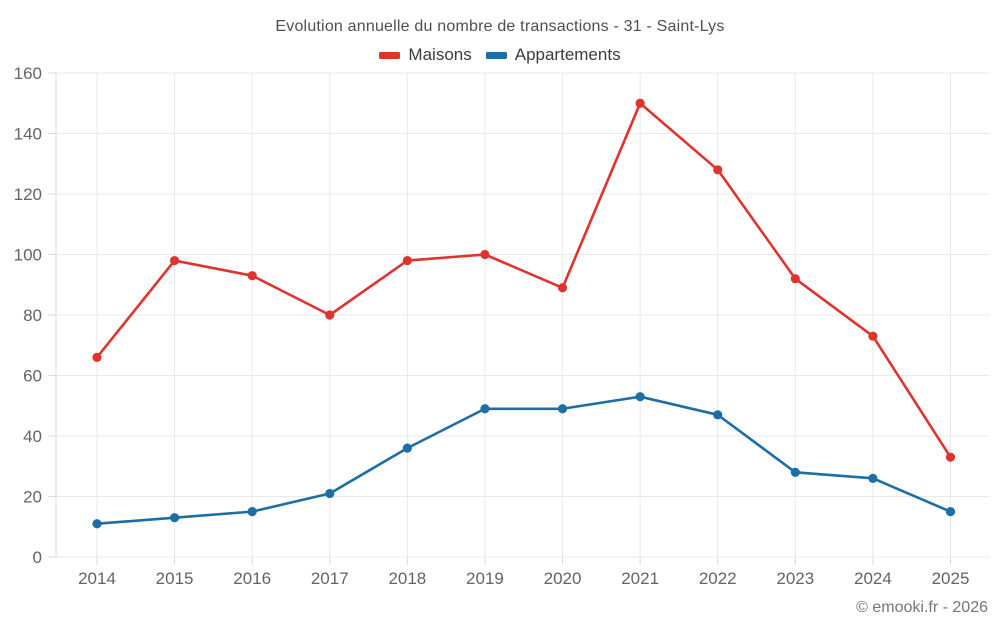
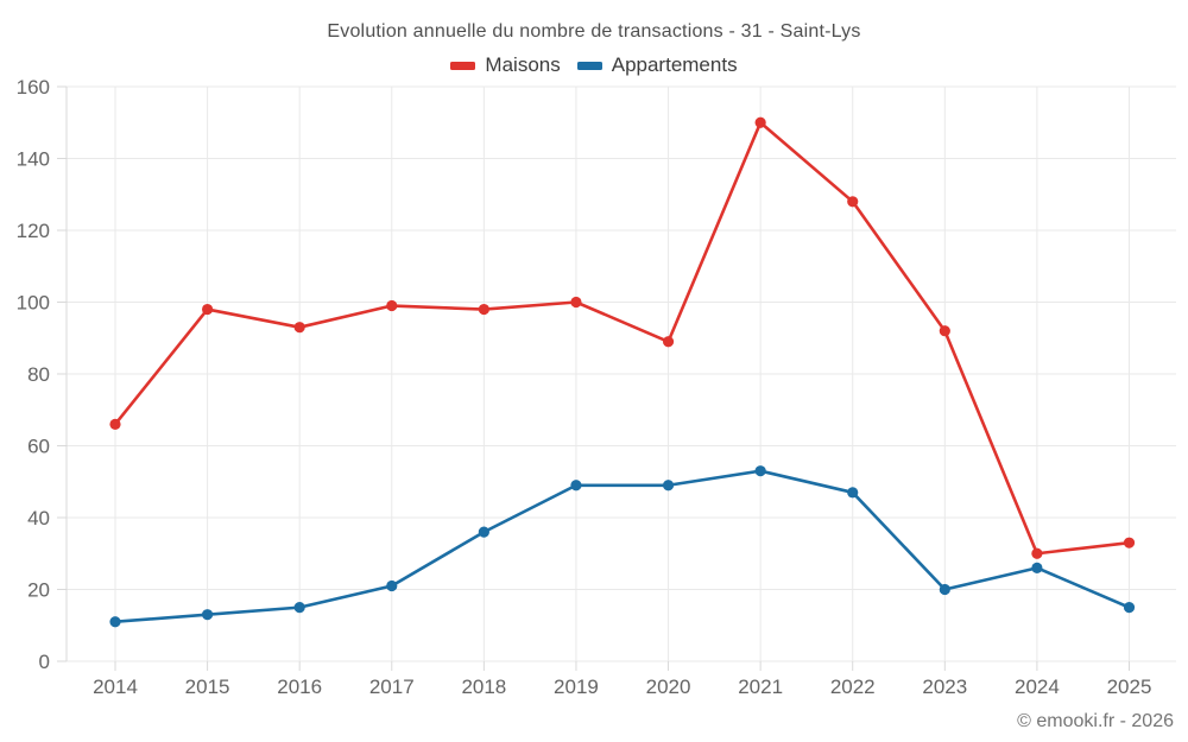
Maisons/2017: 80 -> 99
Appartements/2023: 28 -> 20
Maisons/2024: 73 -> 30
